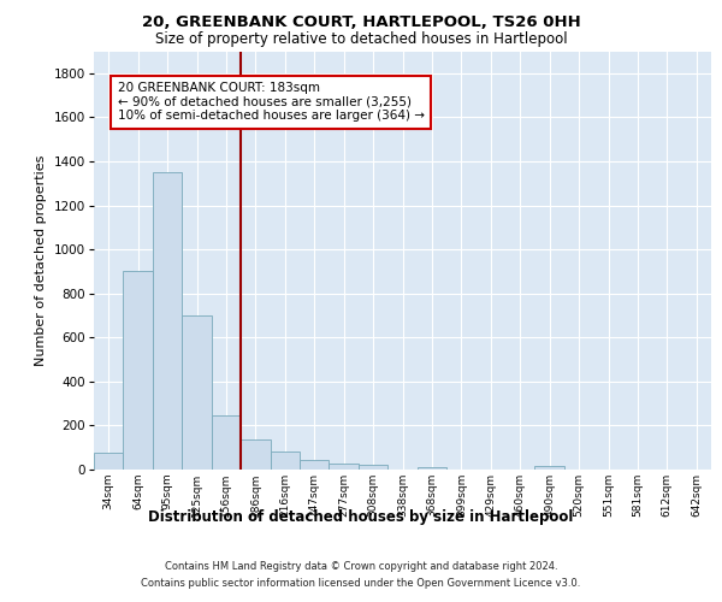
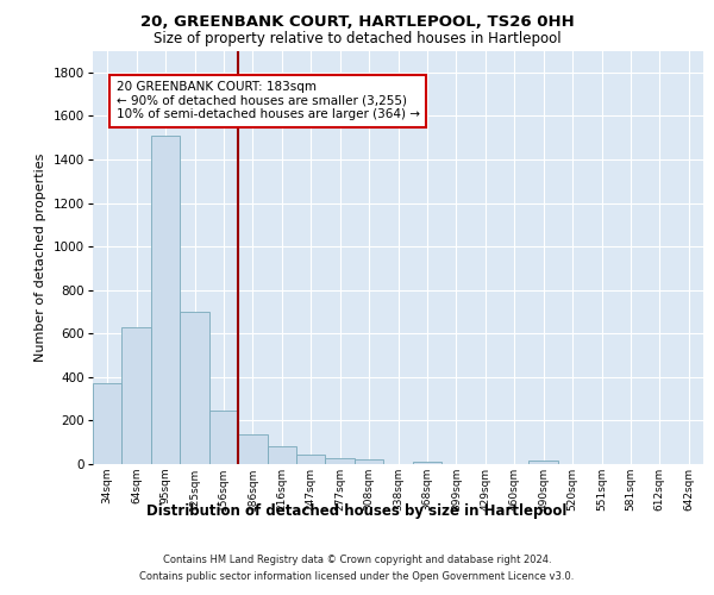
34sqm: 80 -> 370
64sqm: 900 -> 630
95sqm: 1350 -> 1510
